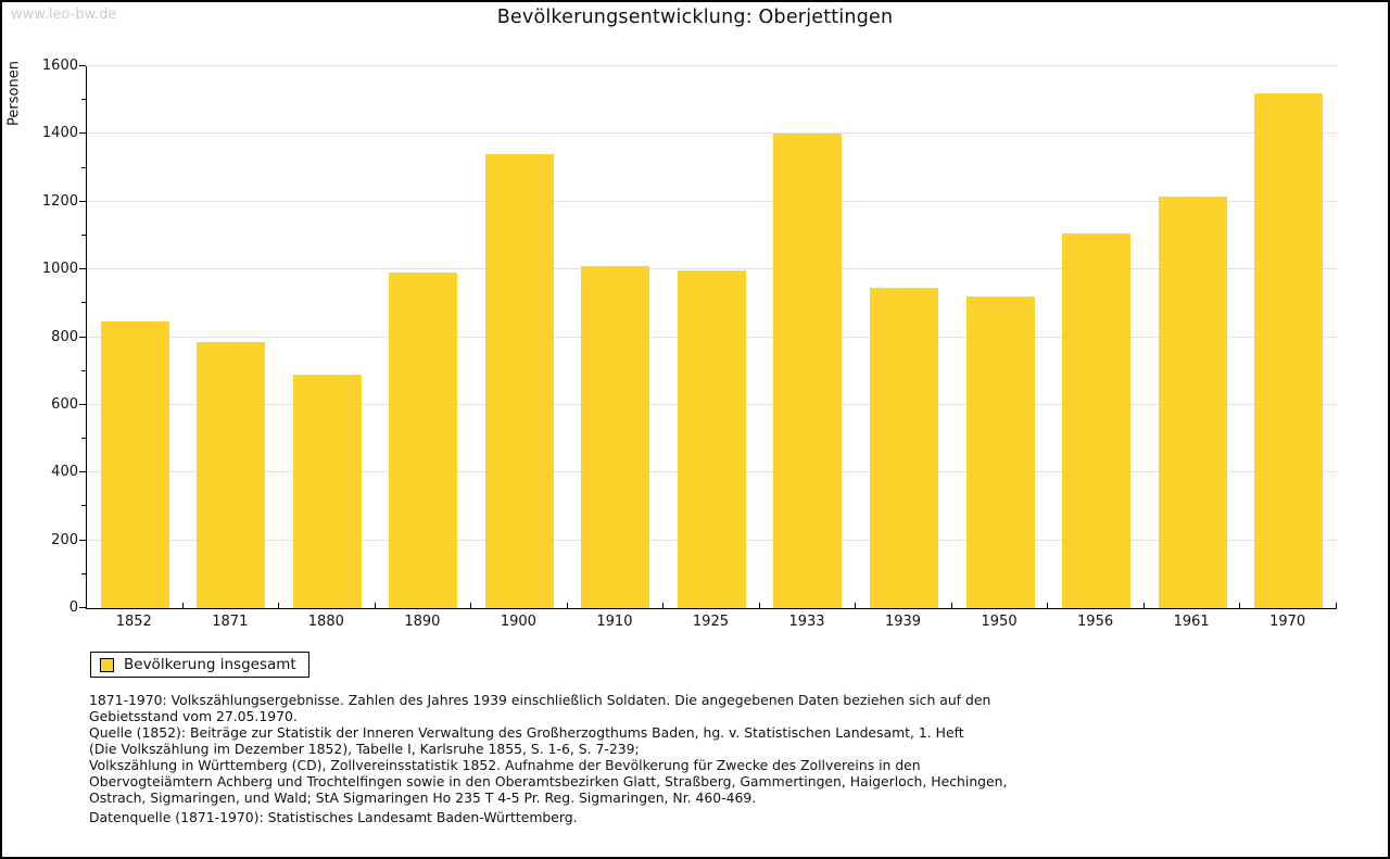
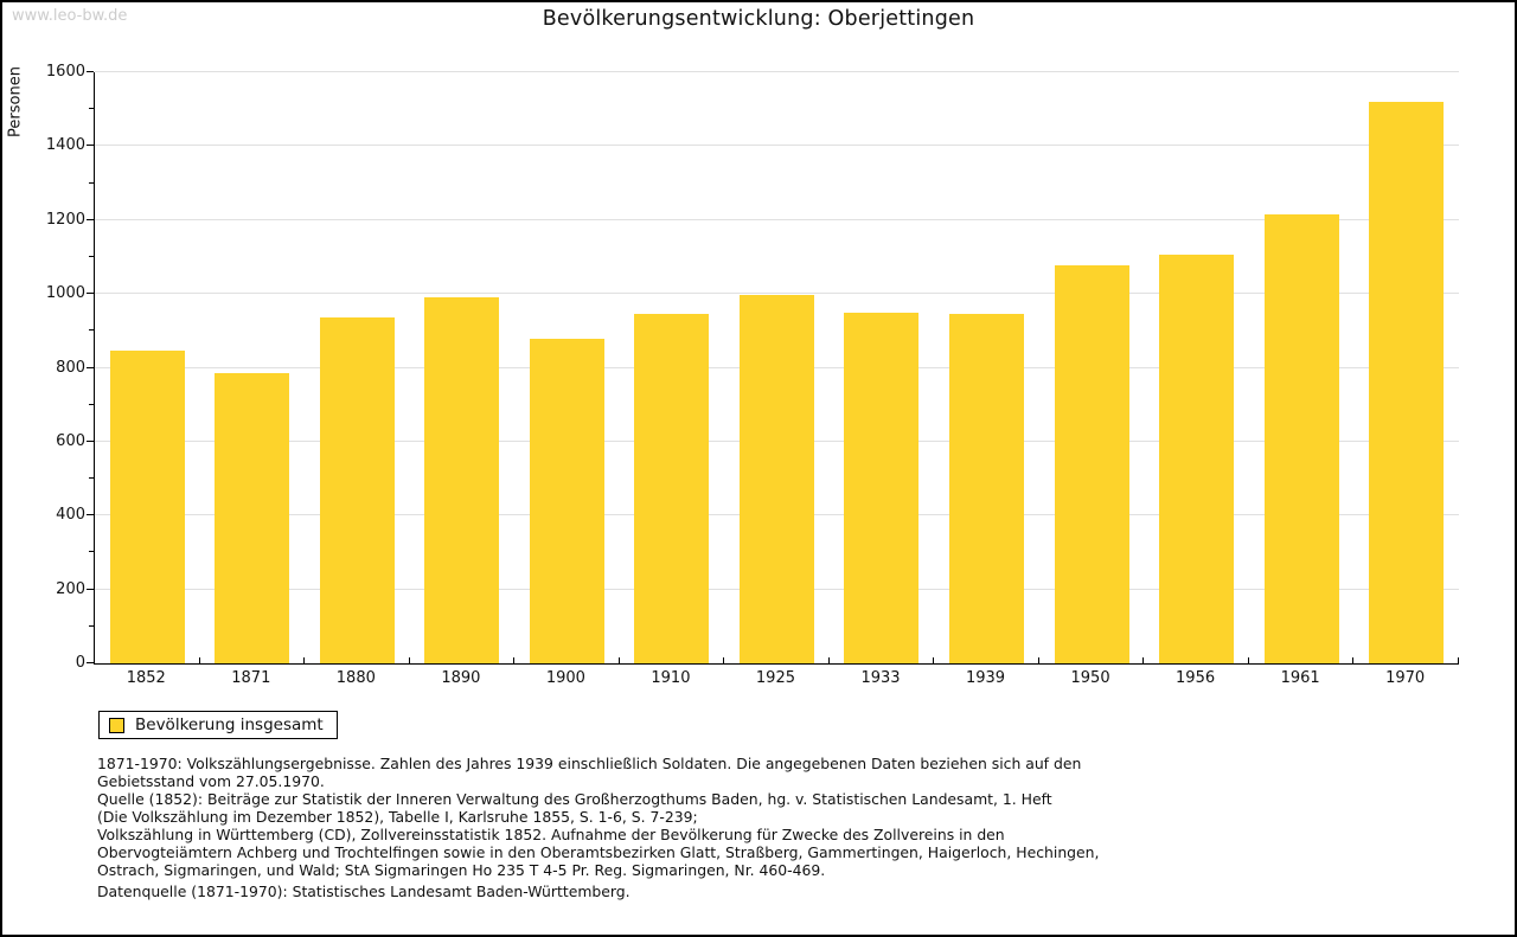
1880: 690 -> 940
1900: 1340 -> 880
1910: 1010 -> 950
1933: 1400 -> 950
1950: 920 -> 1080
